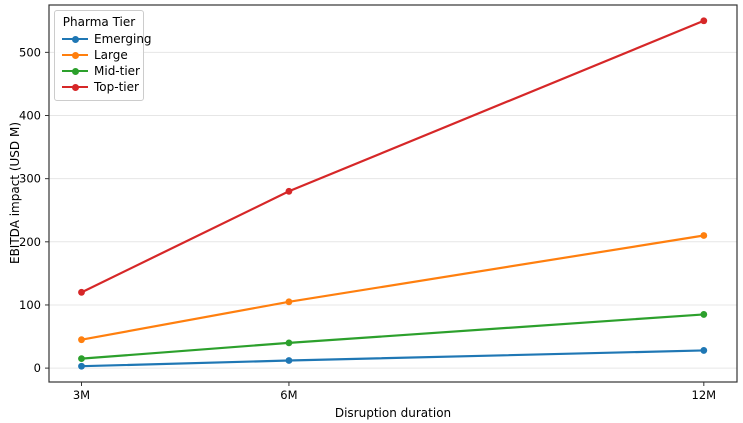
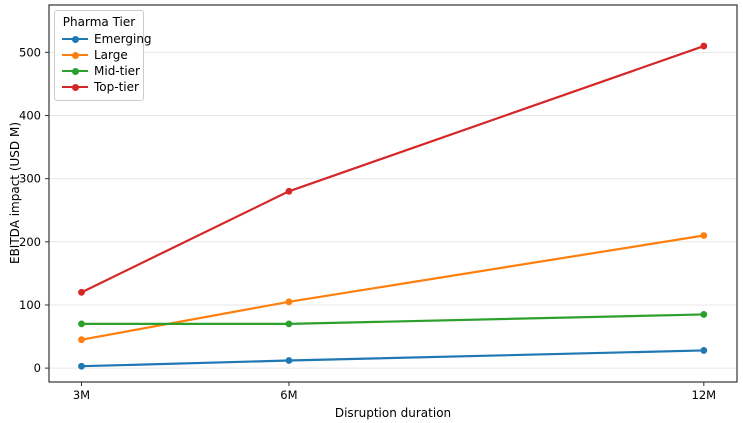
Mid-tier/3M: 20 -> 70
Mid-tier/6M: 40 -> 70
Top-tier/12M: 550 -> 510
